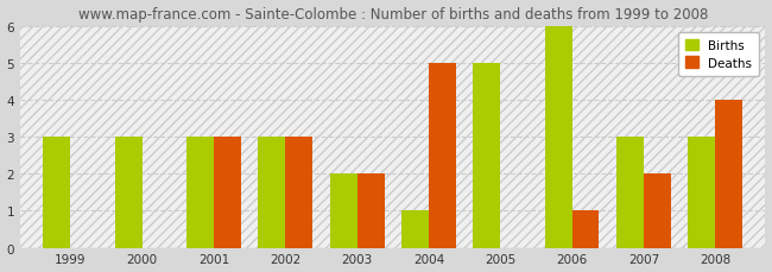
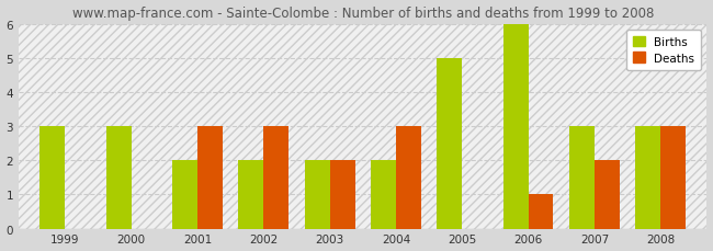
Births/2001: 3 -> 2
Births/2002: 3 -> 2
Births/2004: 1 -> 2
Deaths/2004: 5 -> 3
Deaths/2008: 4 -> 3
